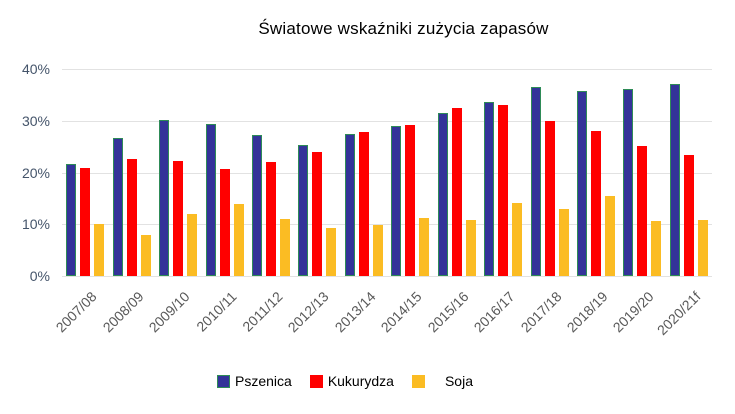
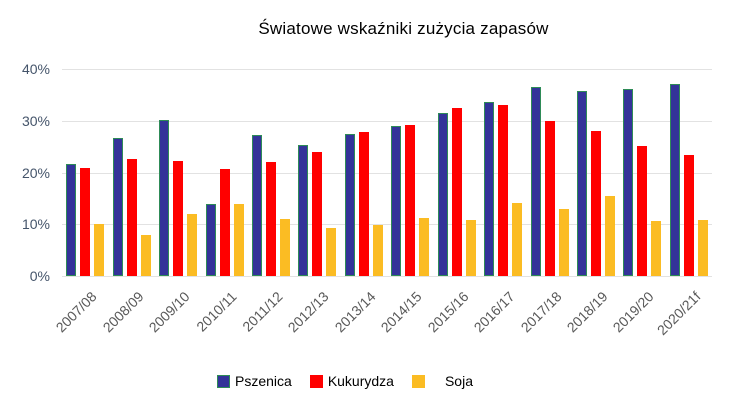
Pszenica/2010/11: 29% -> 14%
